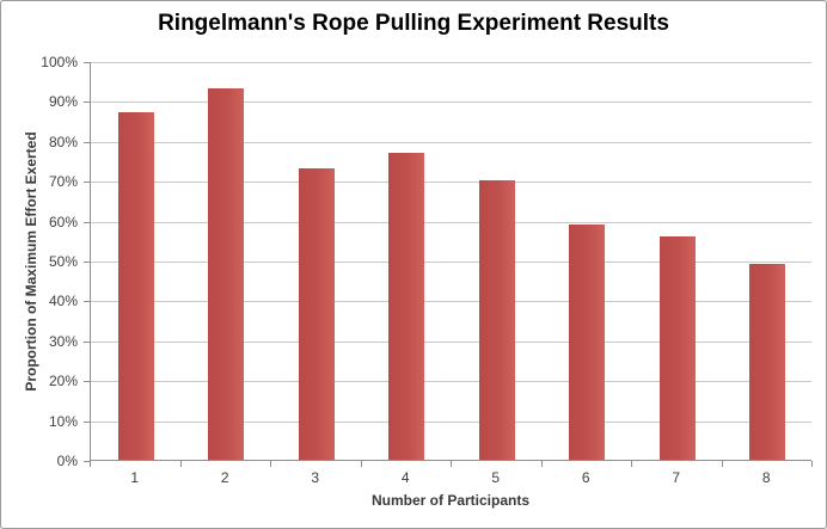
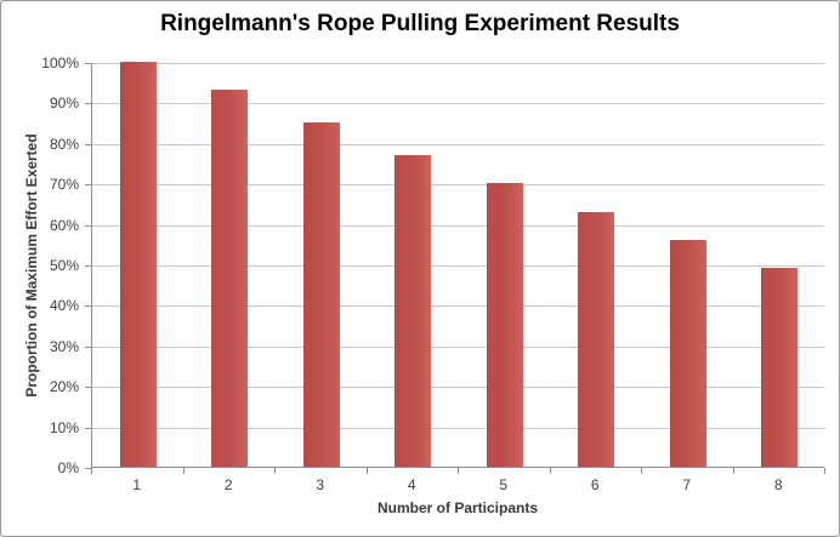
1: 87% -> 100%
3: 73% -> 85%
6: 59% -> 63%
